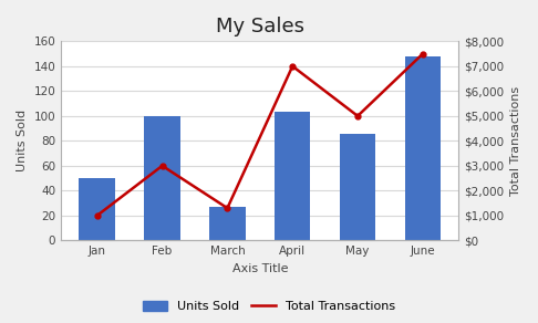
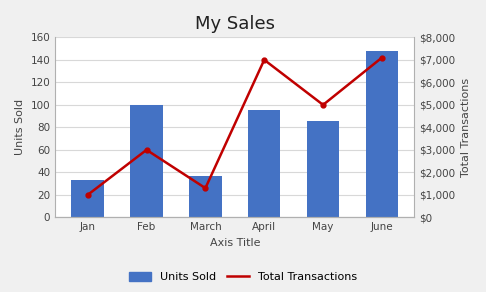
Units Sold/Jan: 50 -> 33
Units Sold/March: 27 -> 37
Units Sold/April: 103 -> 95
Total Transactions/June: $7,500 -> $7,100
